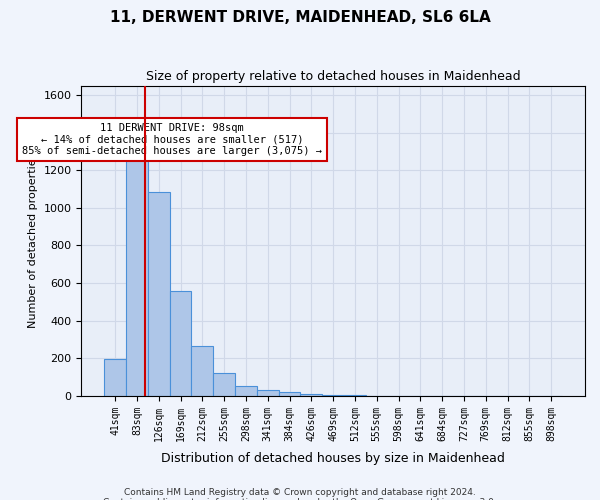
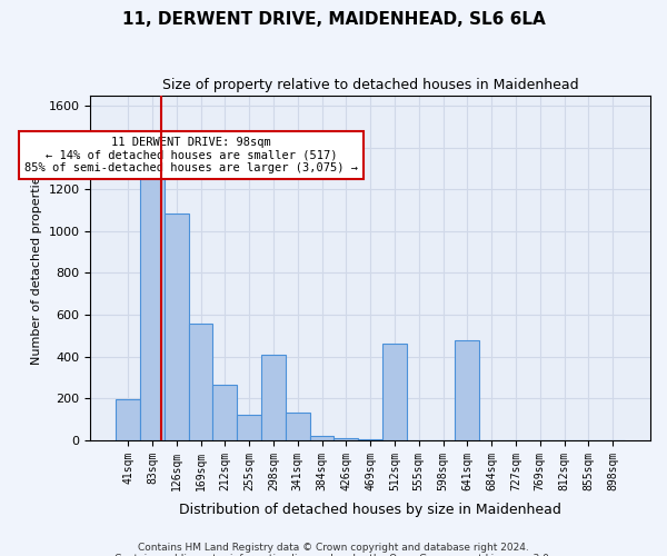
298sqm: 60 -> 410
341sqm: 30 -> 130
512sqm: 0 -> 460
641sqm: 0 -> 480
